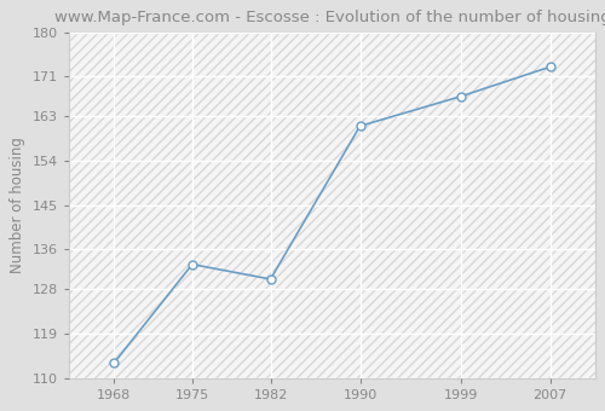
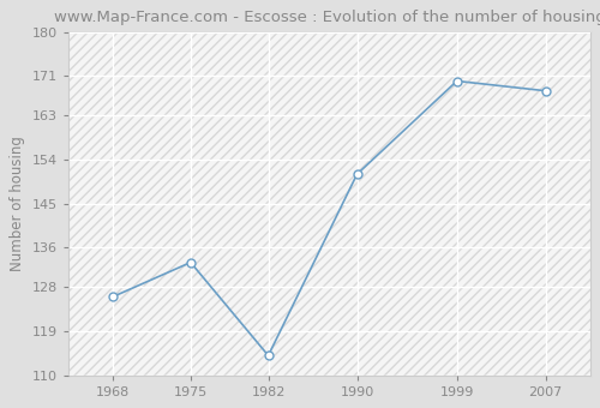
1968: 113 -> 126
1982: 130 -> 114
1990: 161 -> 151
1999: 167 -> 170
2007: 173 -> 168
